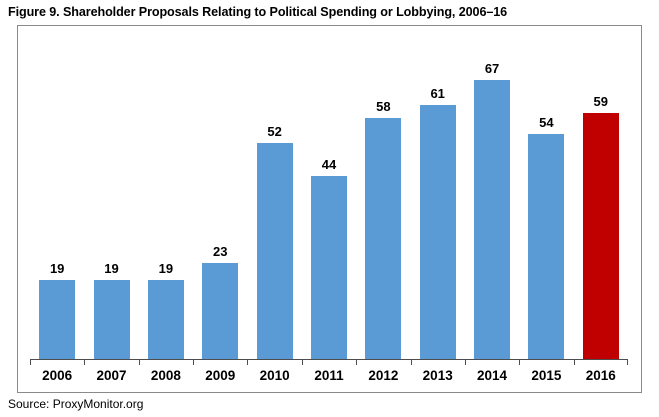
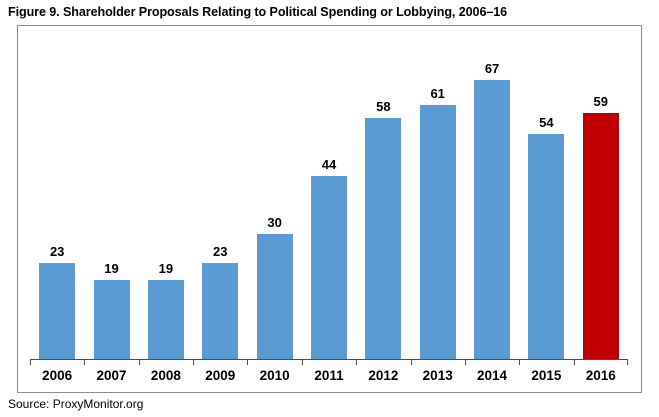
2006: 19 -> 23
2010: 52 -> 30
